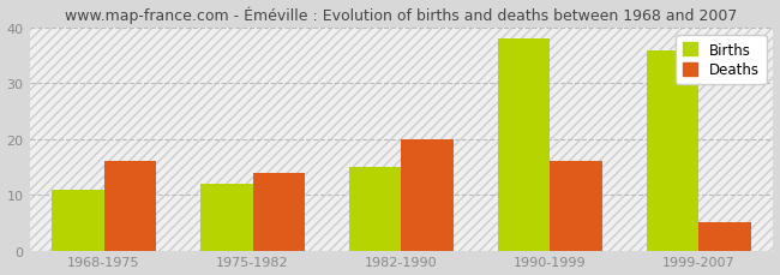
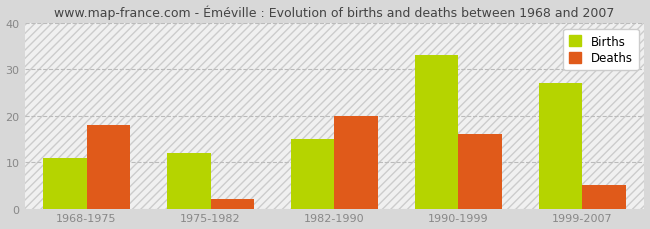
Deaths/1968-1975: 16 -> 18
Deaths/1975-1982: 14 -> 2
Births/1990-1999: 38 -> 33
Births/1999-2007: 36 -> 27
